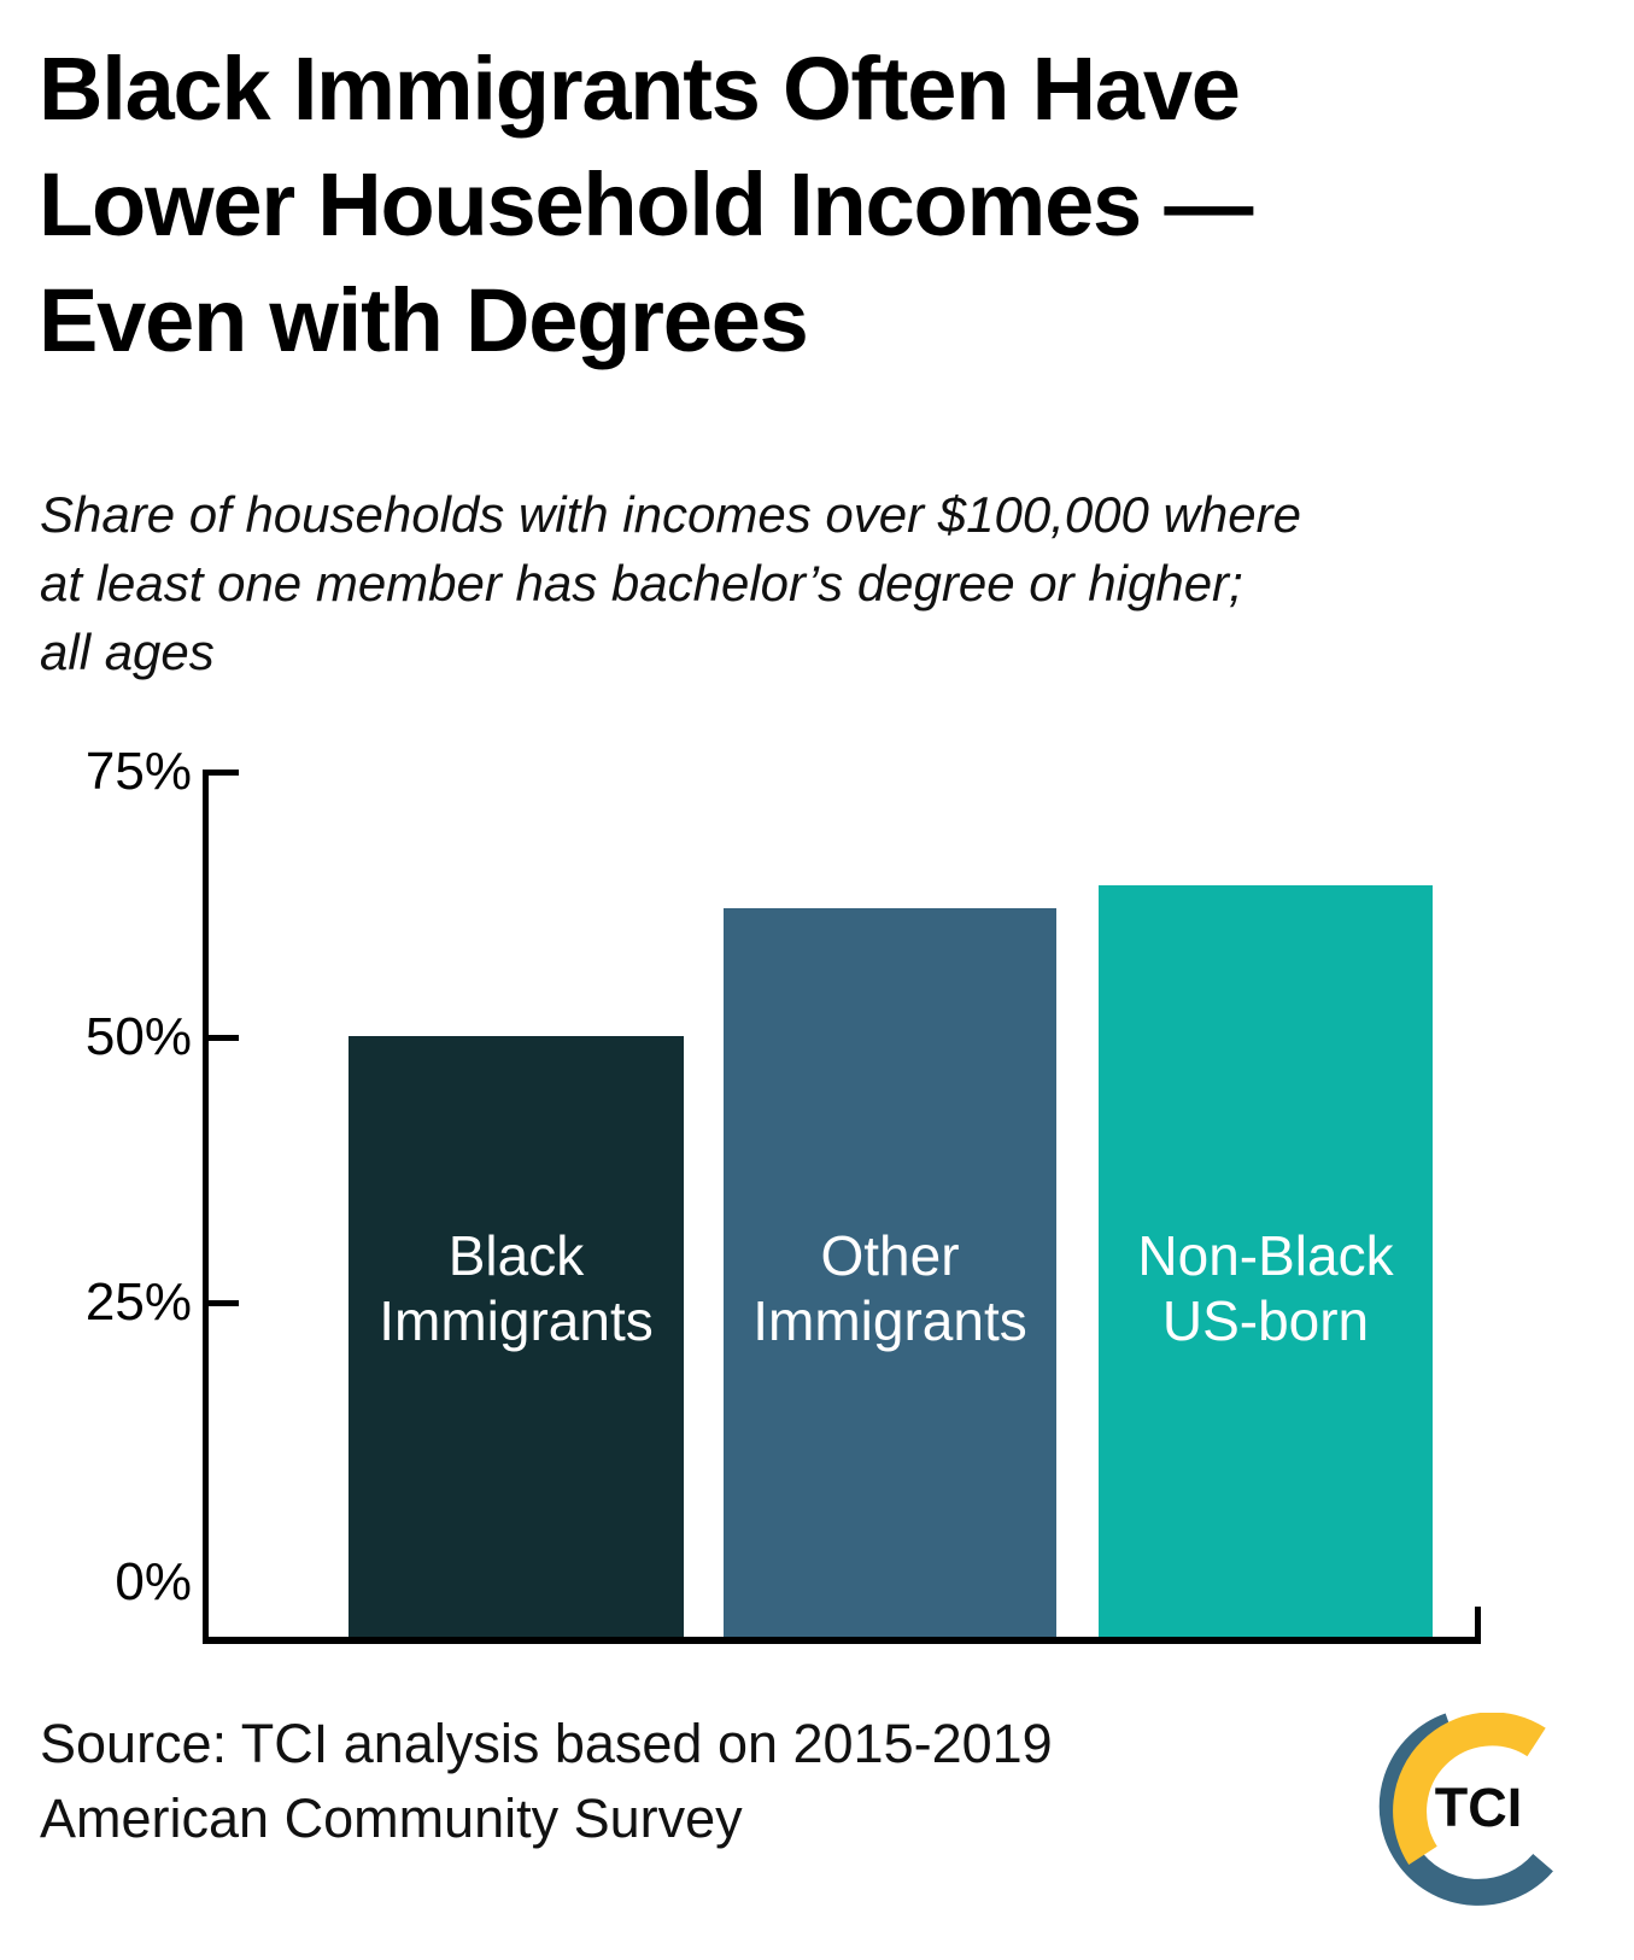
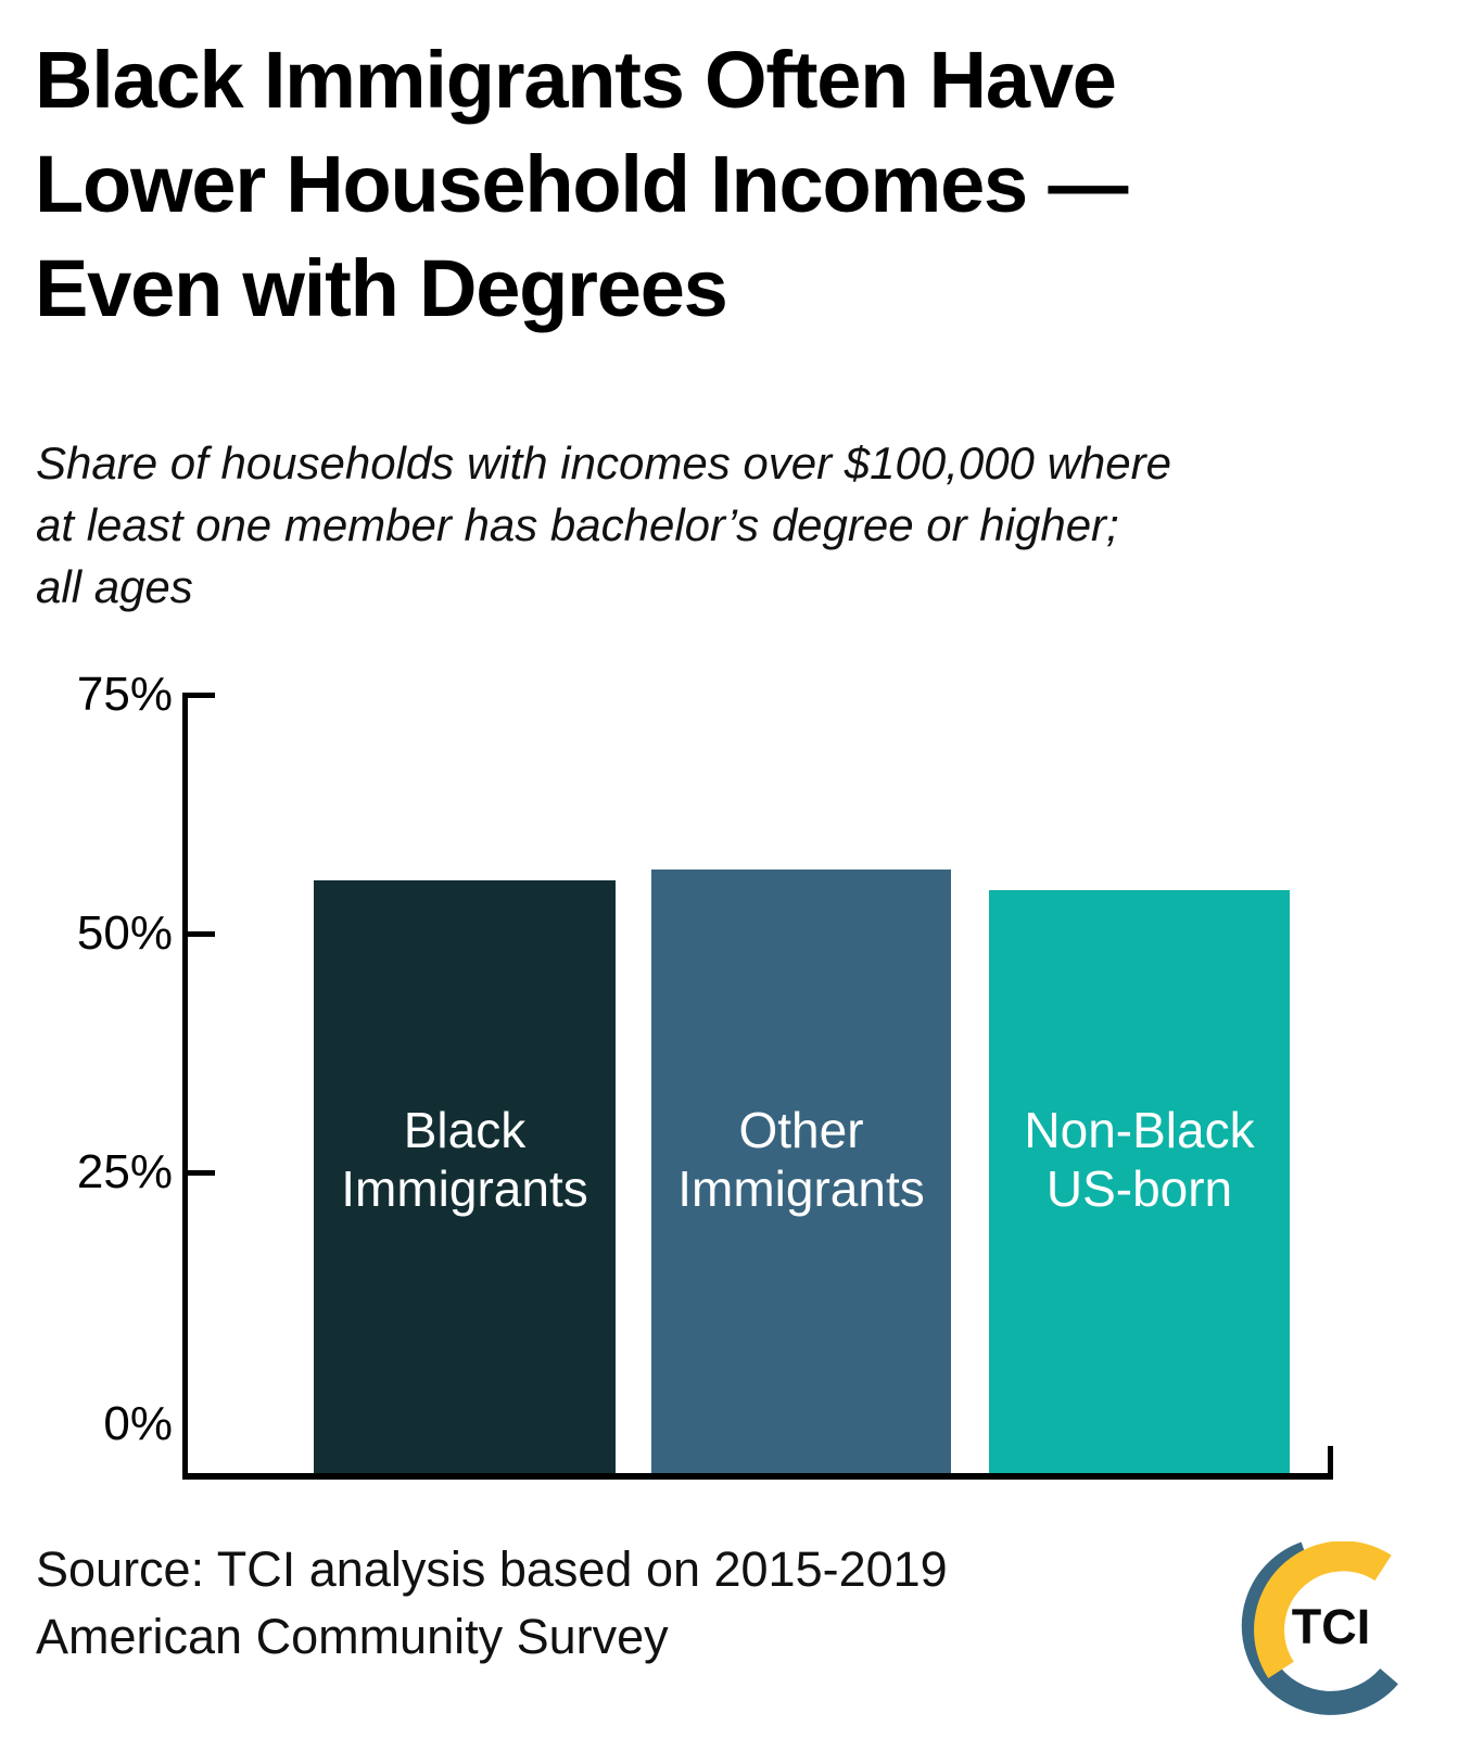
Black Immigrants: 52% -> 57%
Other Immigrants: 63% -> 58%
Non-Black US-born: 65% -> 56%
